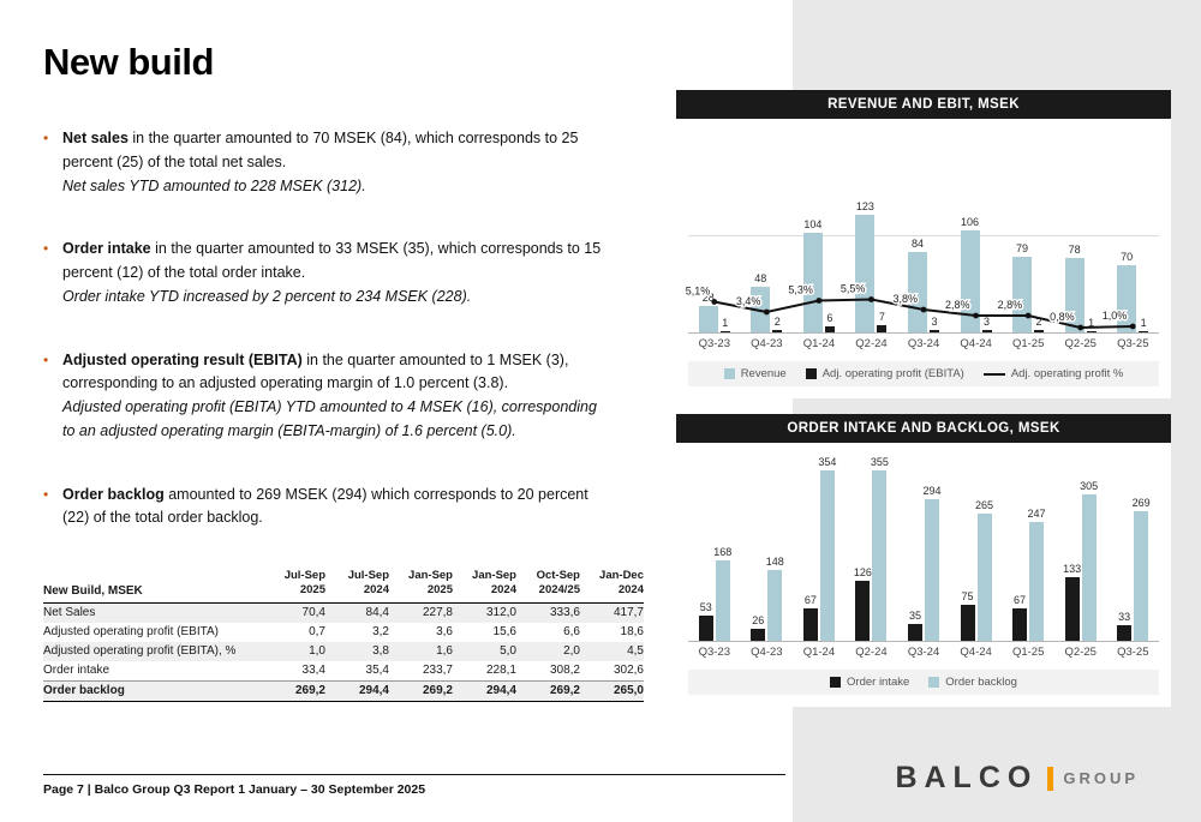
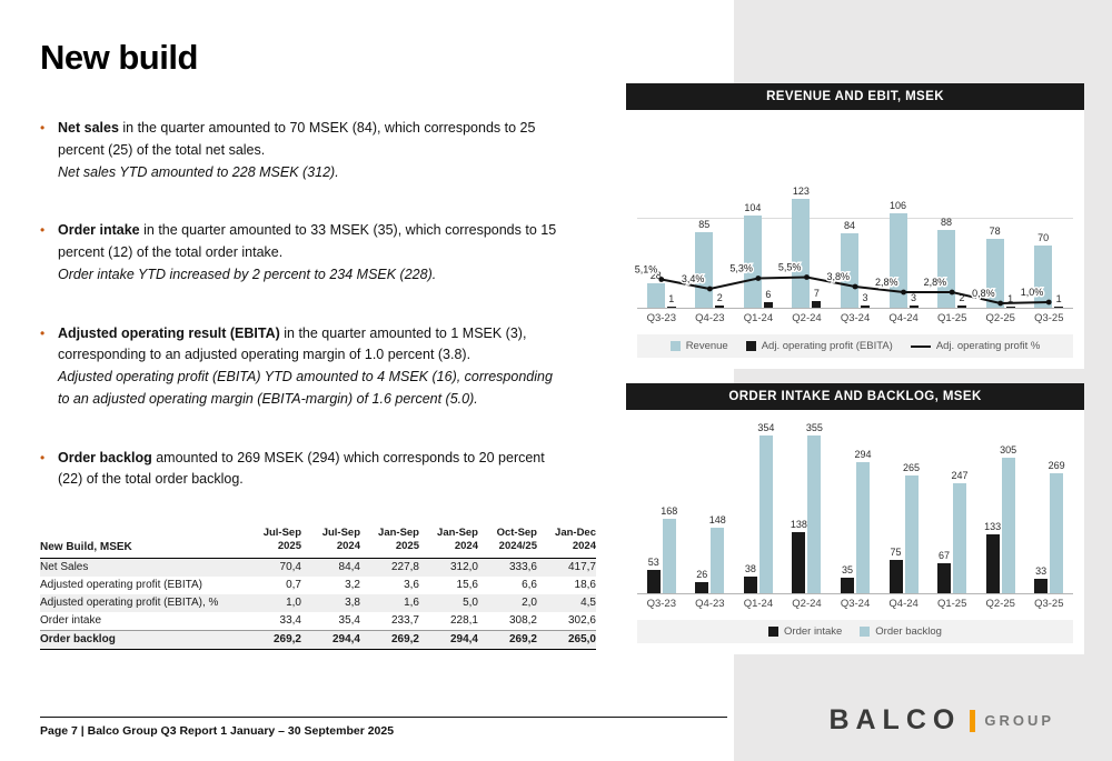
REVENUE AND EBIT, MSEK/Revenue/Q4-23: 48 -> 85
REVENUE AND EBIT, MSEK/Revenue/Q1-25: 79 -> 88
ORDER INTAKE AND BACKLOG, MSEK/Order intake/Q1-24: 67 -> 38
ORDER INTAKE AND BACKLOG, MSEK/Order intake/Q2-24: 126 -> 138
